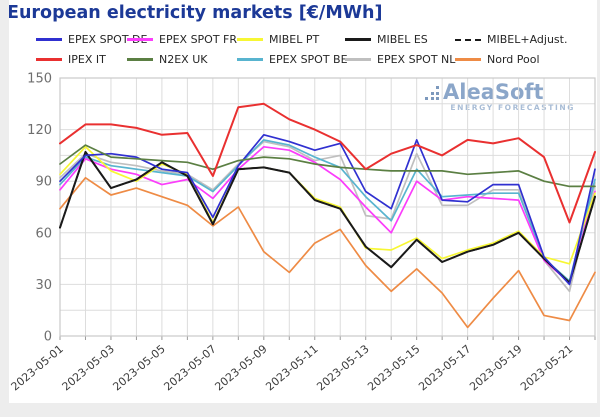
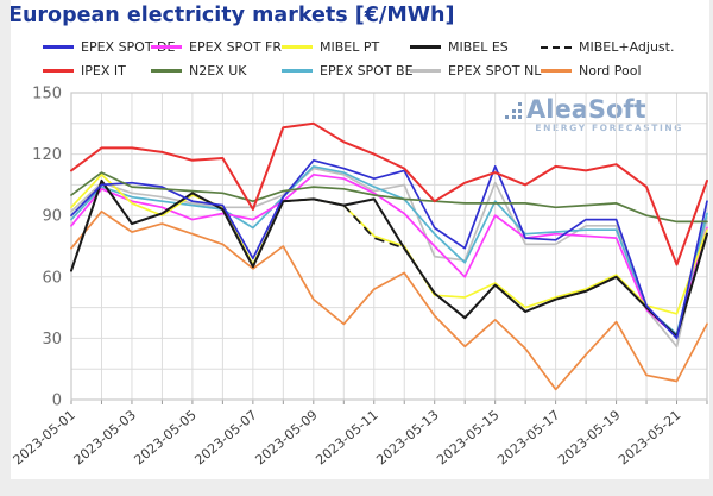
EPEX SPOT FR/2023-05-07: 80 -> 88
EPEX SPOT NL/2023-05-07: 85 -> 94
MIBEL ES/2023-05-11: 79 -> 98
